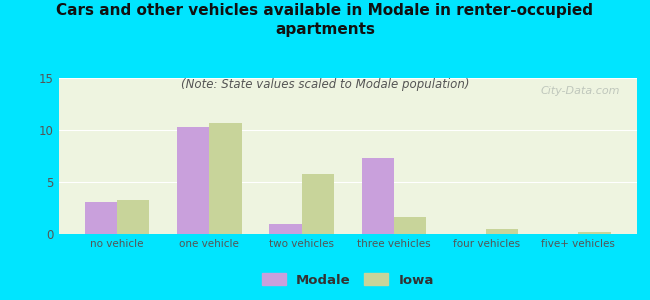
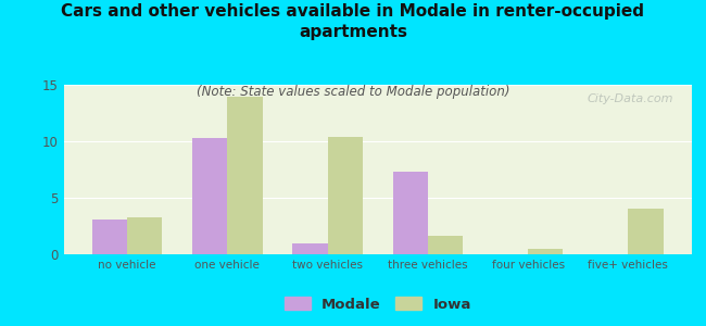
Iowa/one vehicle: 10.7 -> 13.9
Iowa/two vehicles: 5.8 -> 10.4
Iowa/five+ vehicles: 0.2 -> 4.0
